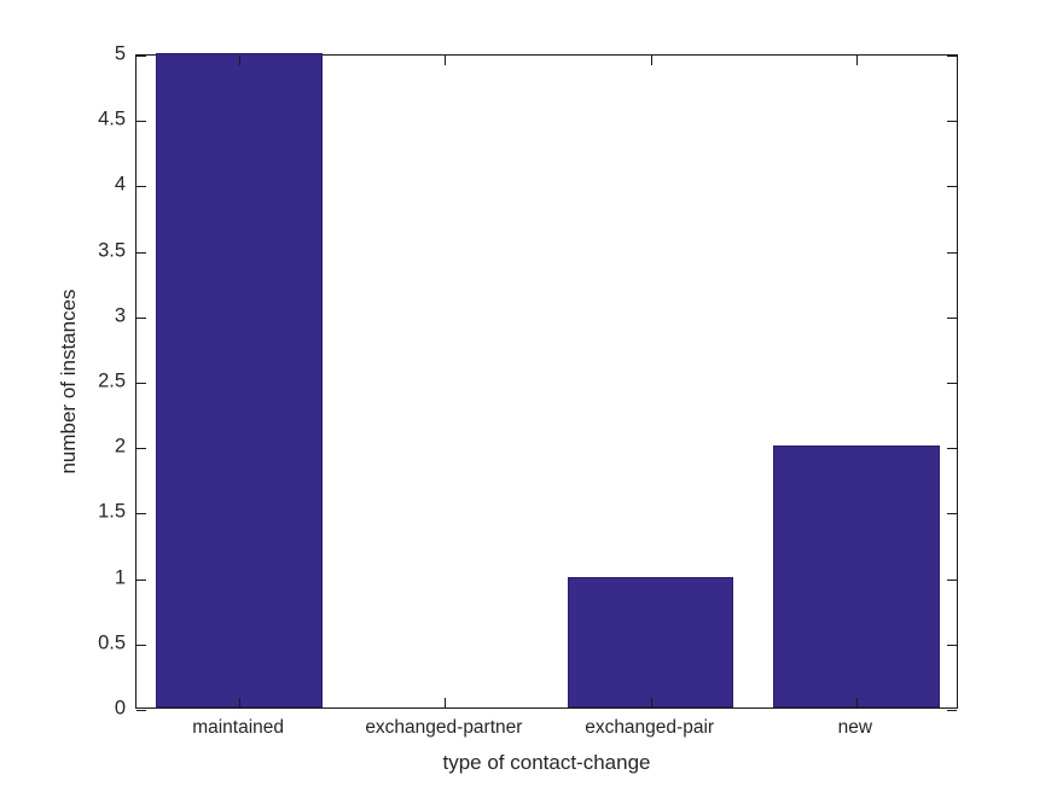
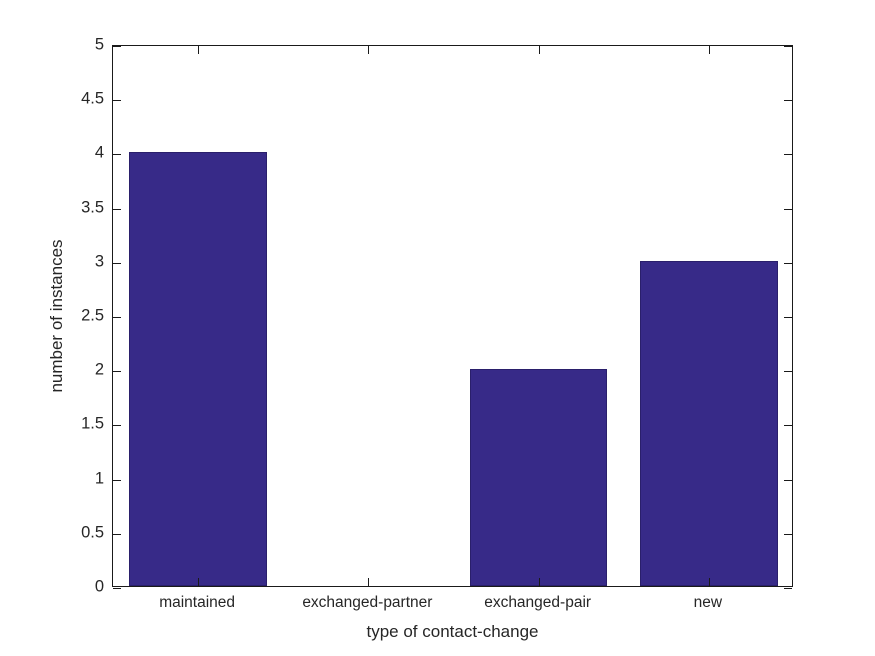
maintained: 5 -> 4
exchanged-pair: 1 -> 2
new: 2 -> 3
